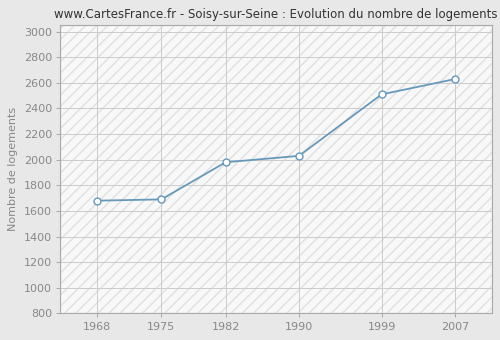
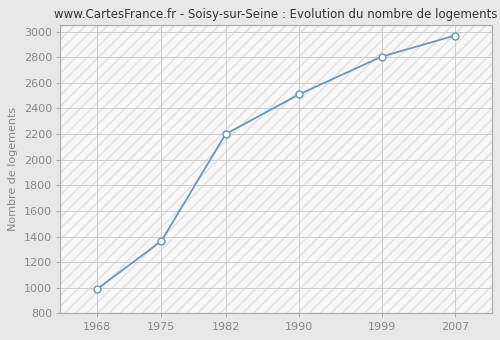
1968: 1680 -> 990
1975: 1690 -> 1360
1982: 1980 -> 2200
1990: 2030 -> 2510
1999: 2510 -> 2800
2007: 2630 -> 2970
